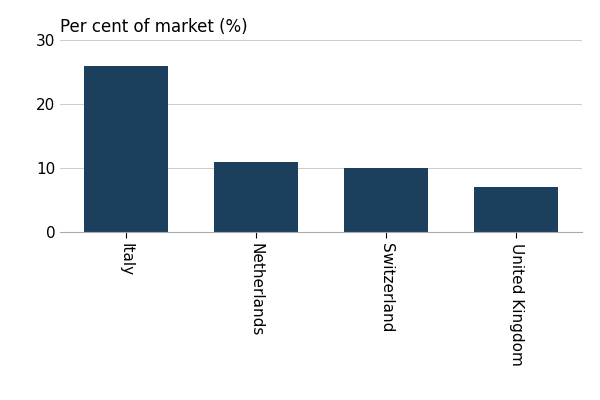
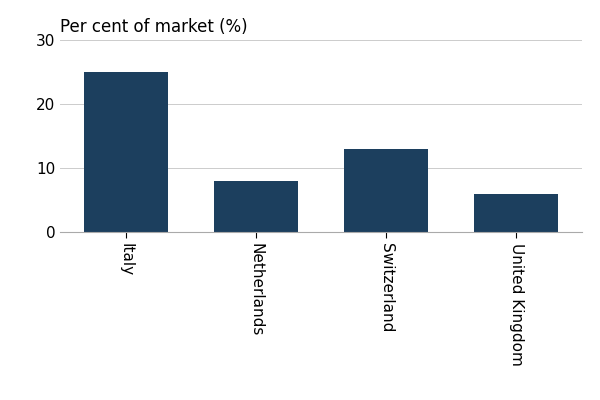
Italy: 26 -> 25
Netherlands: 11 -> 8
Switzerland: 10 -> 13
United Kingdom: 7 -> 6
